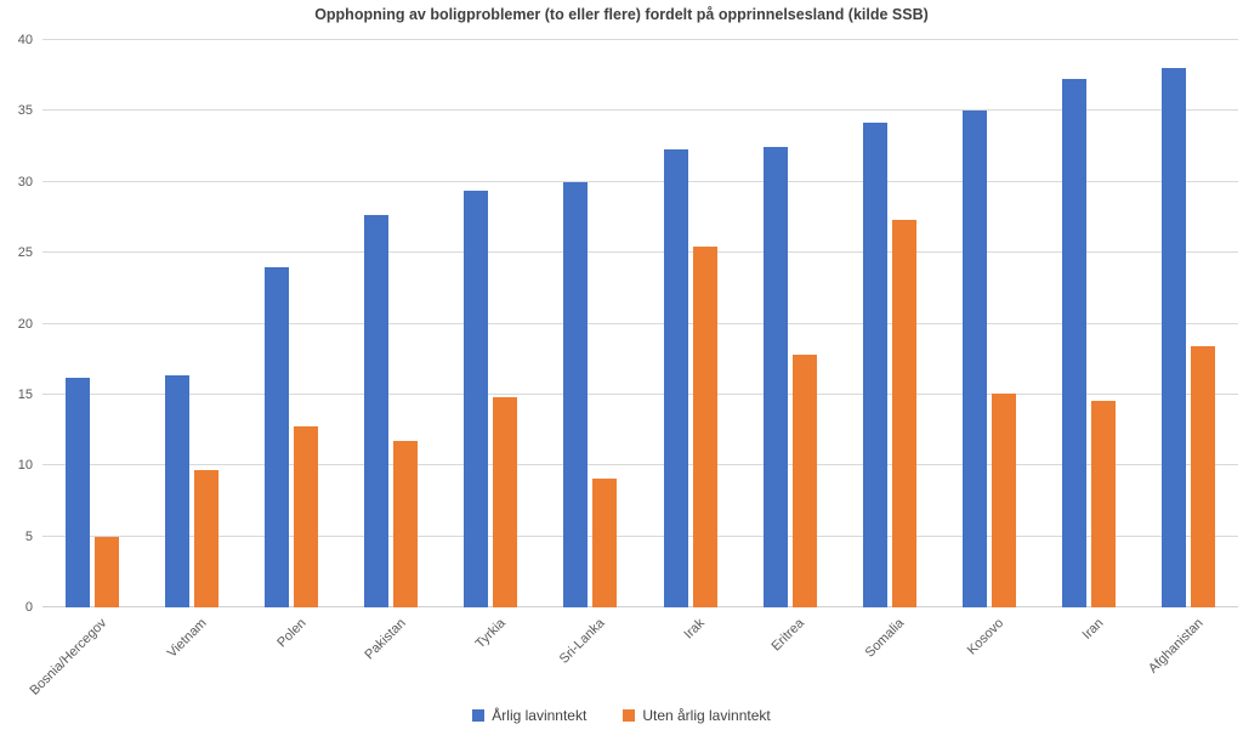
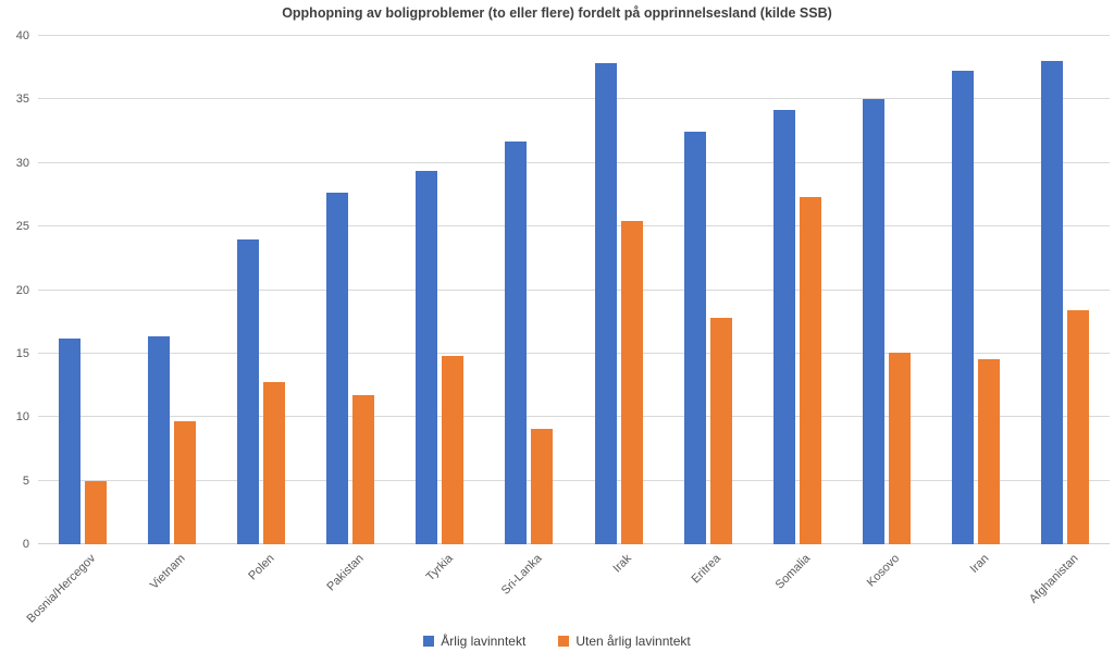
Årlig lavinntekt/Sri-Lanka: 30.0 -> 31.7
Årlig lavinntekt/Irak: 32.3 -> 37.9
